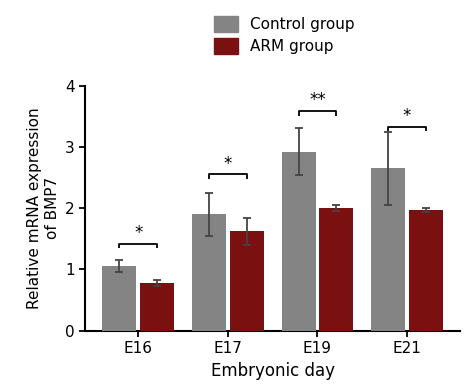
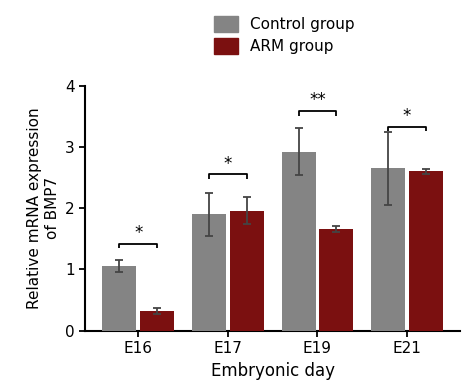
ARM group/E16: 0.78 -> 0.32
ARM group/E17: 1.62 -> 1.96
ARM group/E19: 2.00 -> 1.66
ARM group/E21: 1.97 -> 2.60
